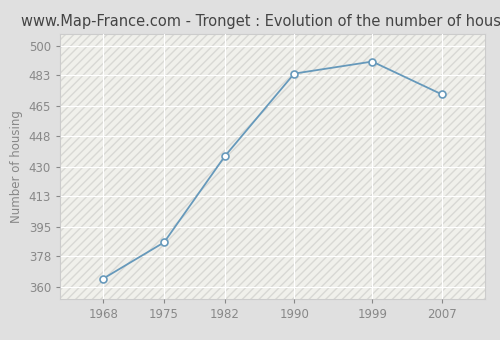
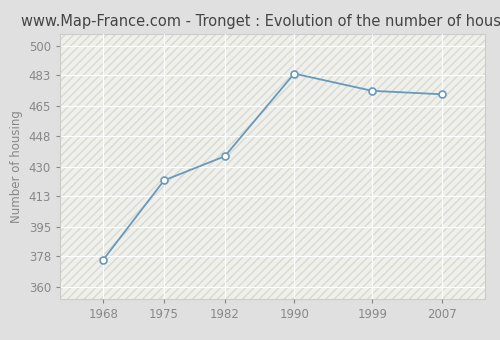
1968: 365 -> 376
1975: 386 -> 422
1999: 491 -> 474
